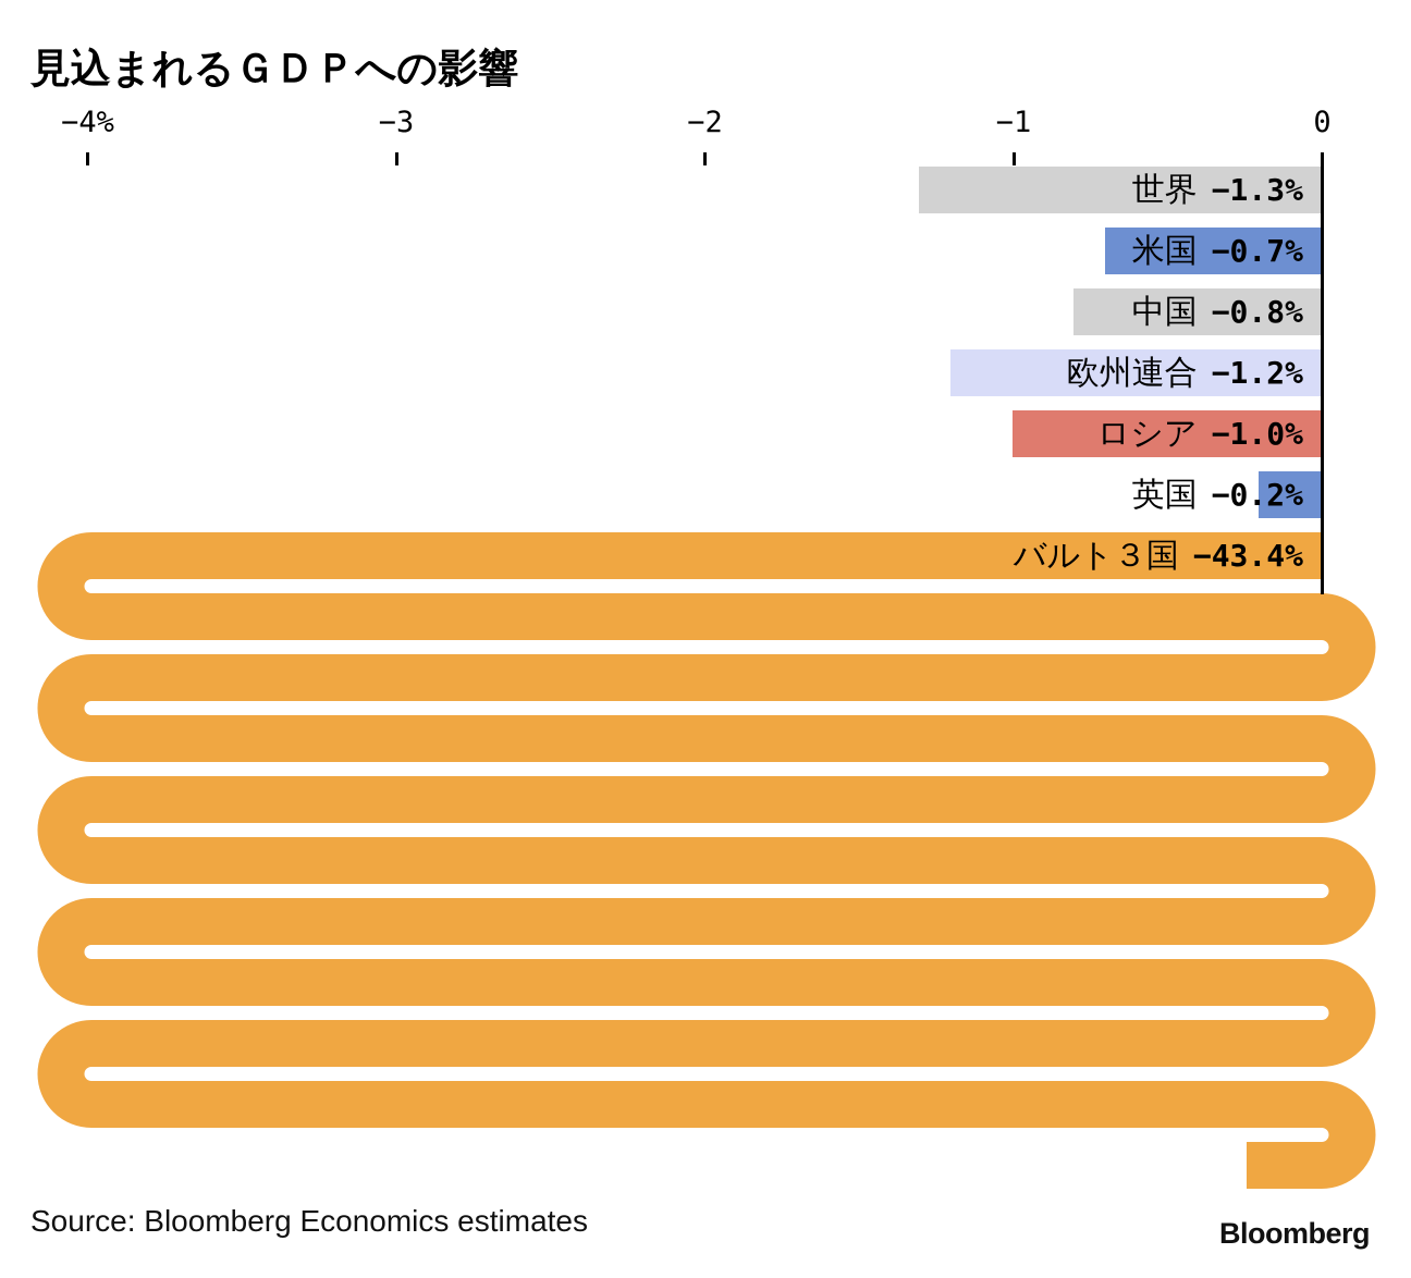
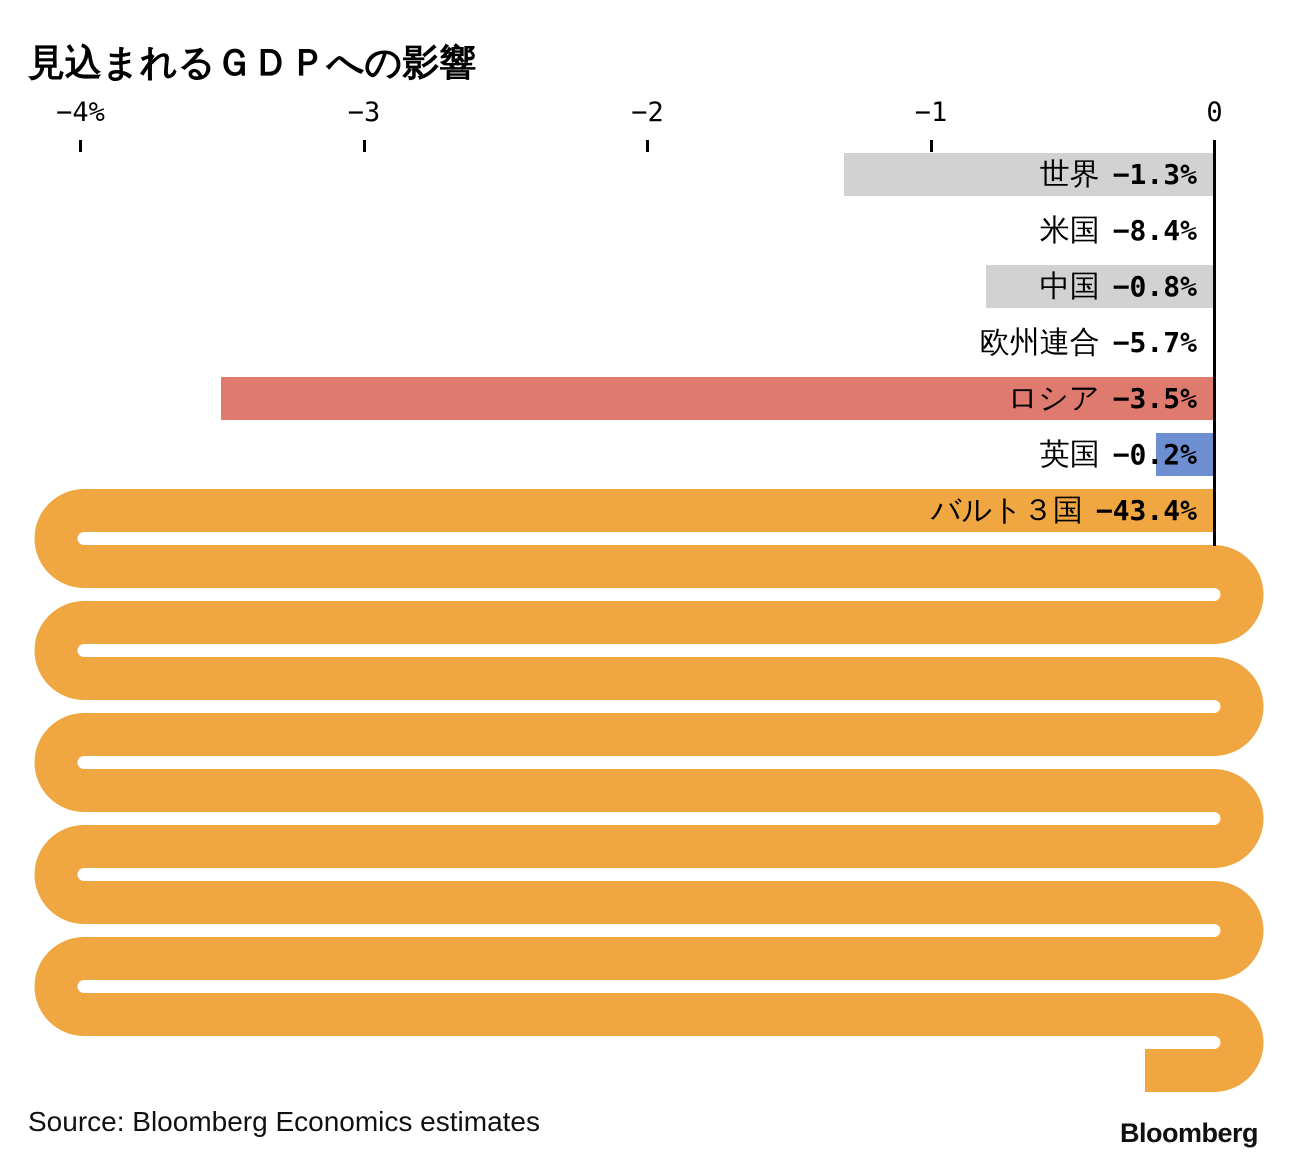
米国: −0.7% -> −8.4%
欧州連合: −1.2% -> −5.7%
ロシア: −1.0% -> −3.5%
